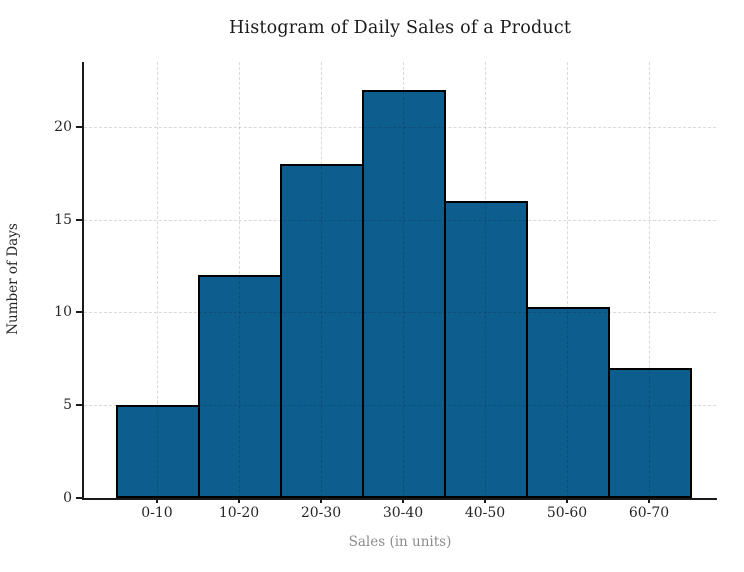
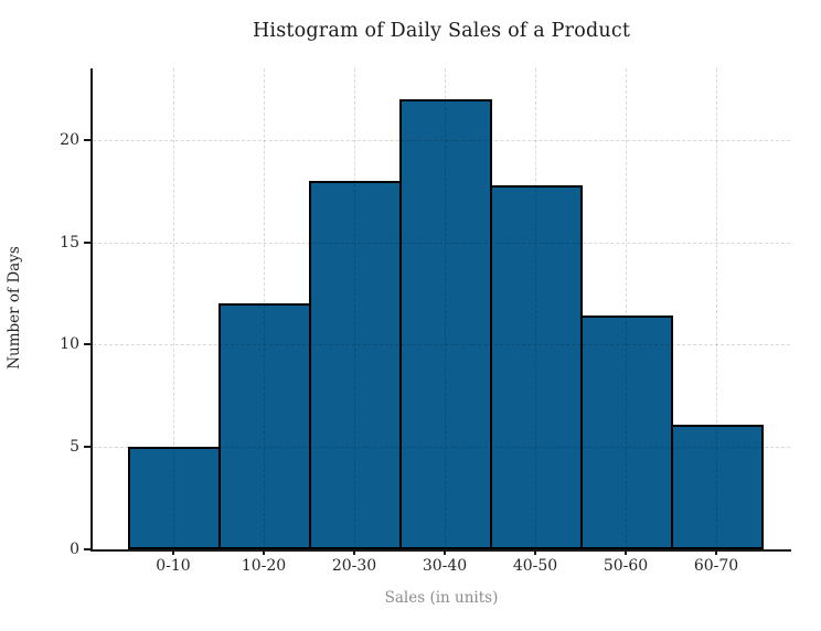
40-50: 16.0 -> 17.8
50-60: 10.3 -> 11.4
60-70: 7.0 -> 6.1
